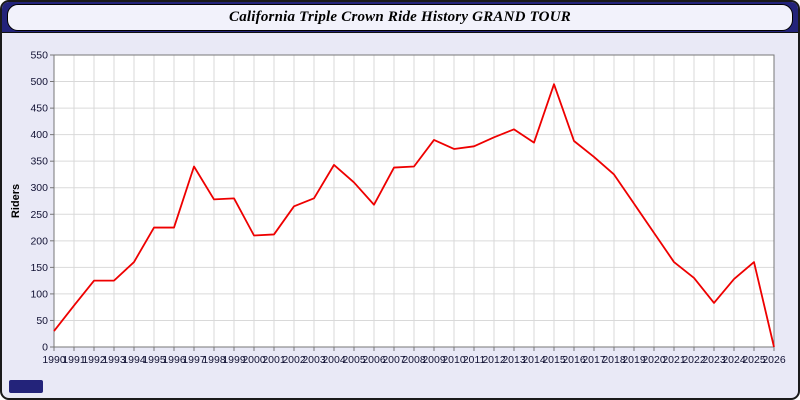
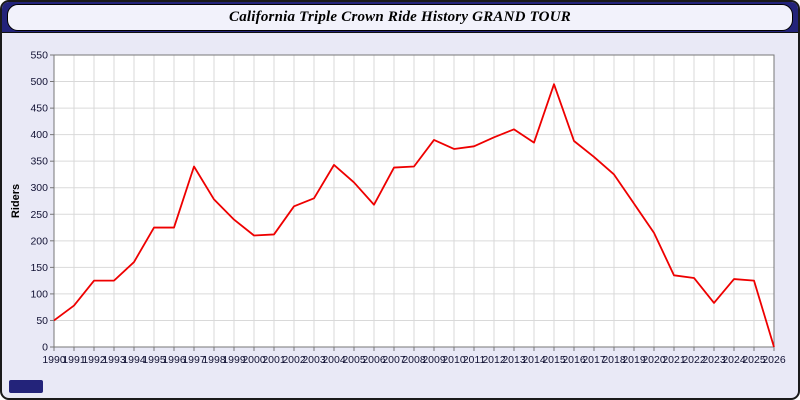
1990: 30 -> 50
1999: 280 -> 240
2021: 160 -> 140
2025: 160 -> 120
